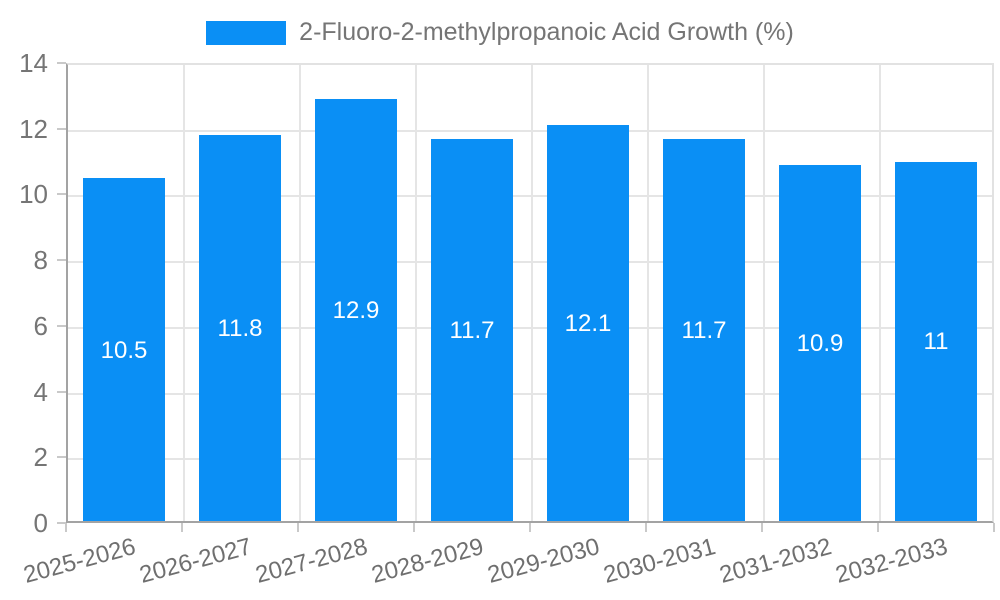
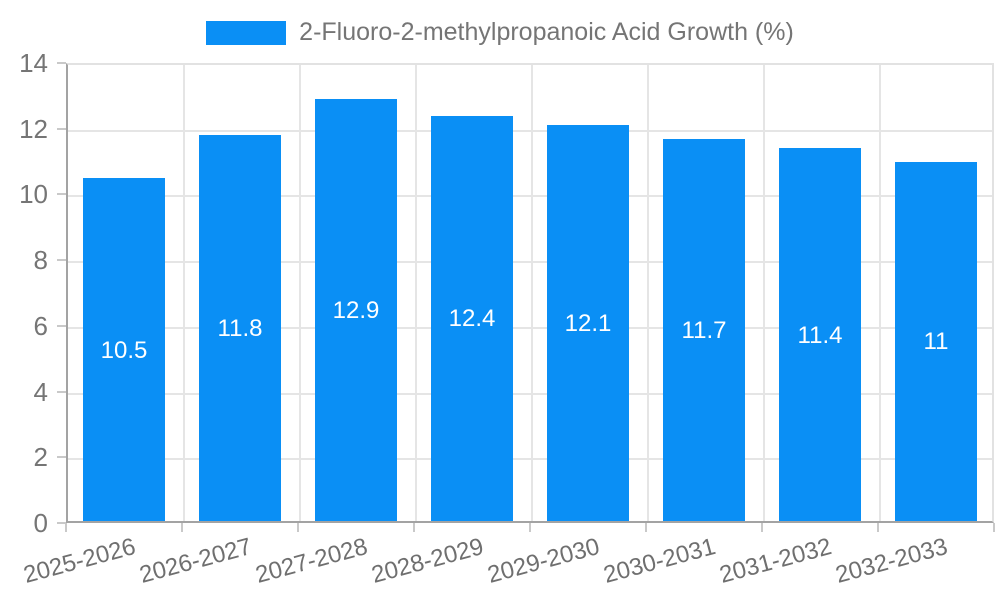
2028-2029: 11.7 -> 12.4
2031-2032: 10.9 -> 11.4
